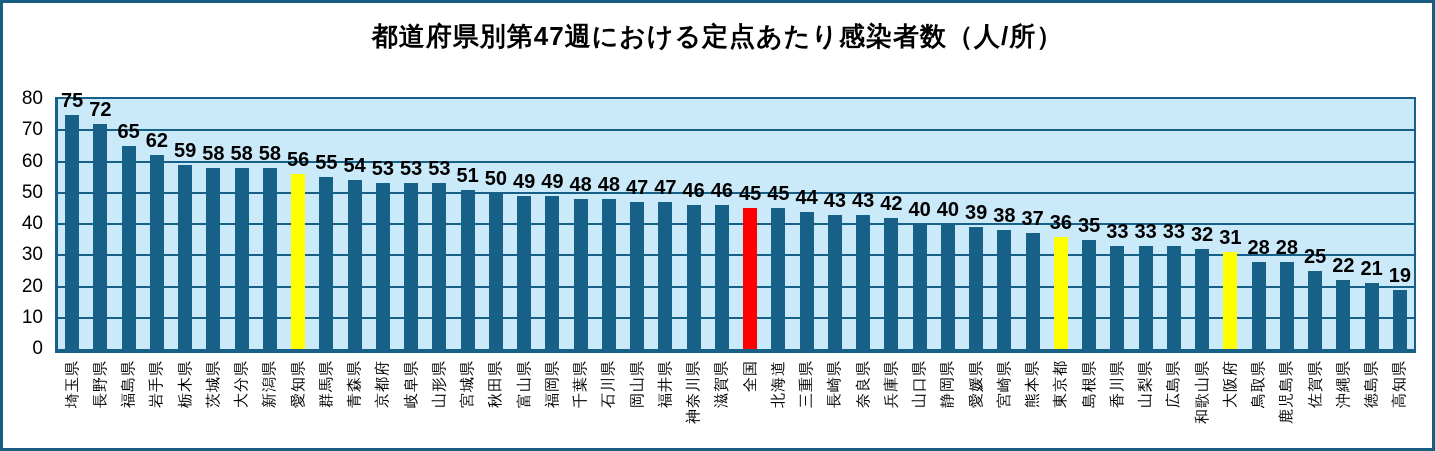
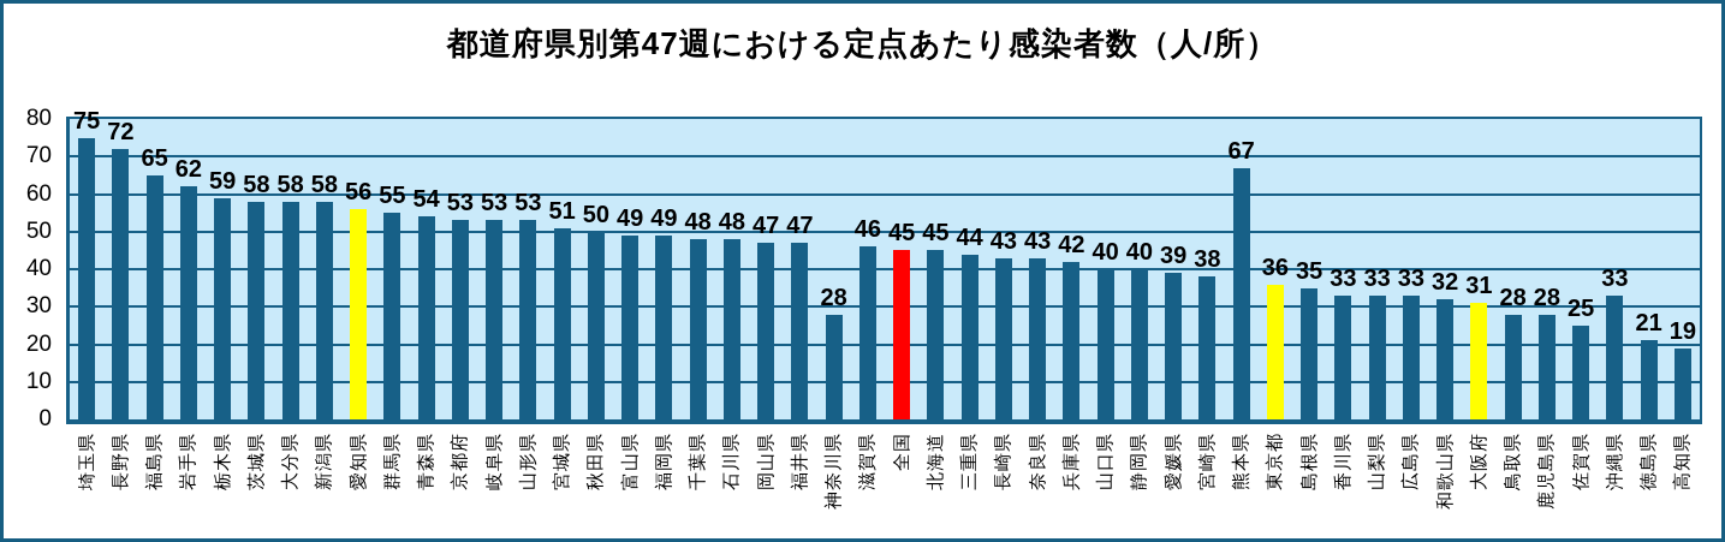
神奈川県: 46 -> 28
熊本県: 37 -> 67
沖縄県: 22 -> 33
